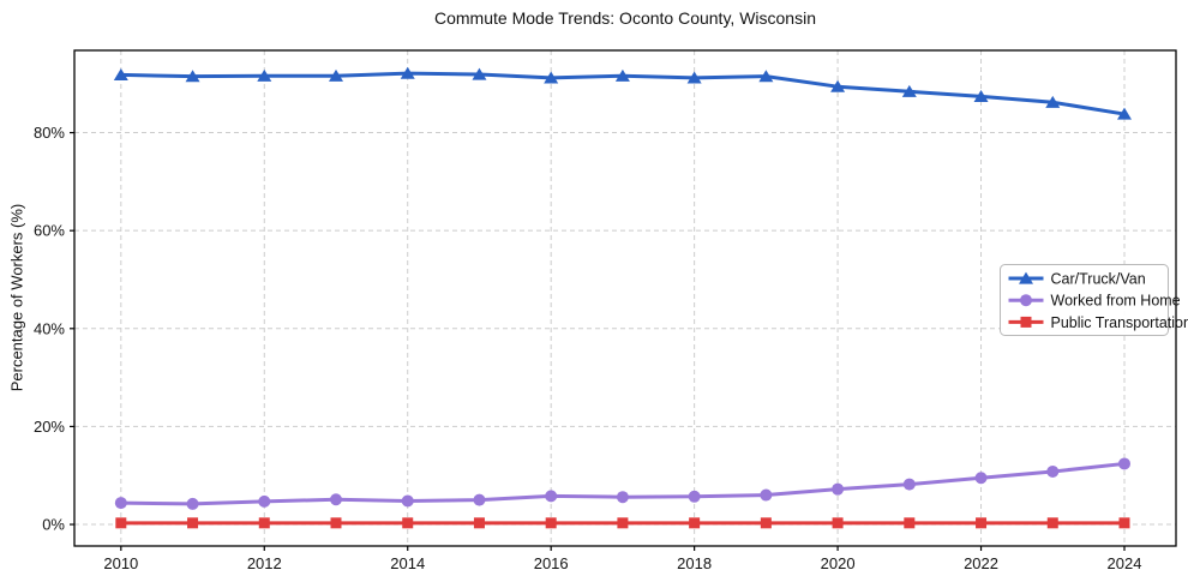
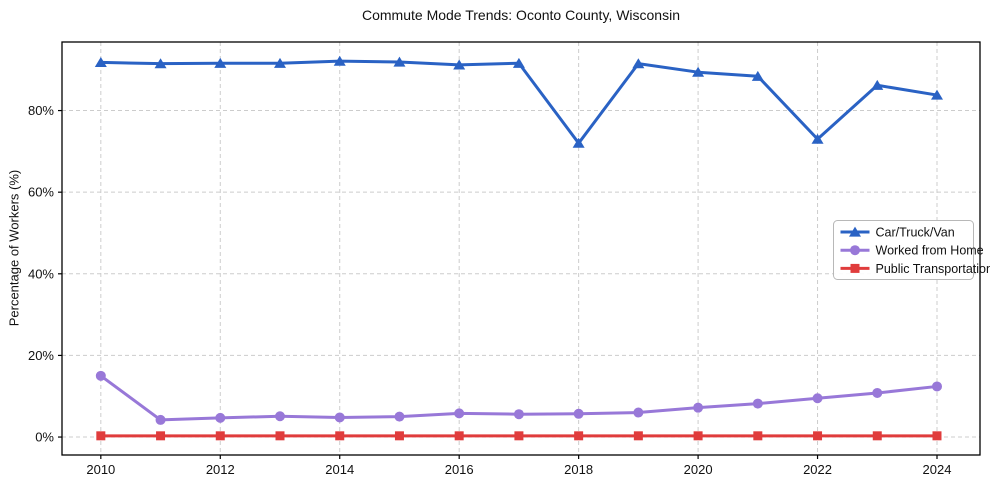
Worked from Home/2010: 4% -> 15%
Car/Truck/Van/2018: 91% -> 72%
Car/Truck/Van/2022: 87% -> 73%
